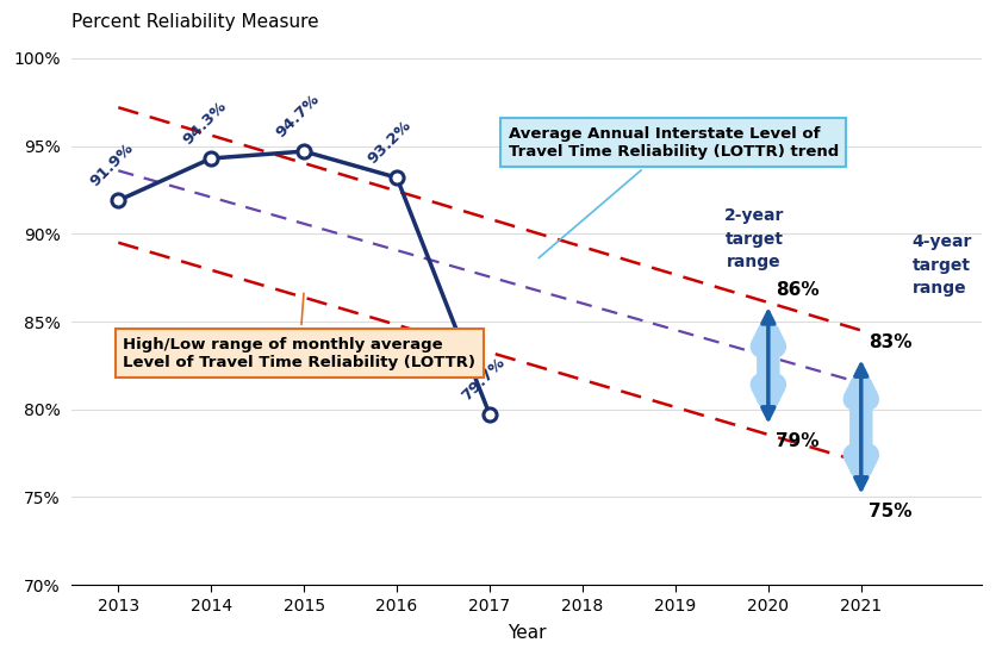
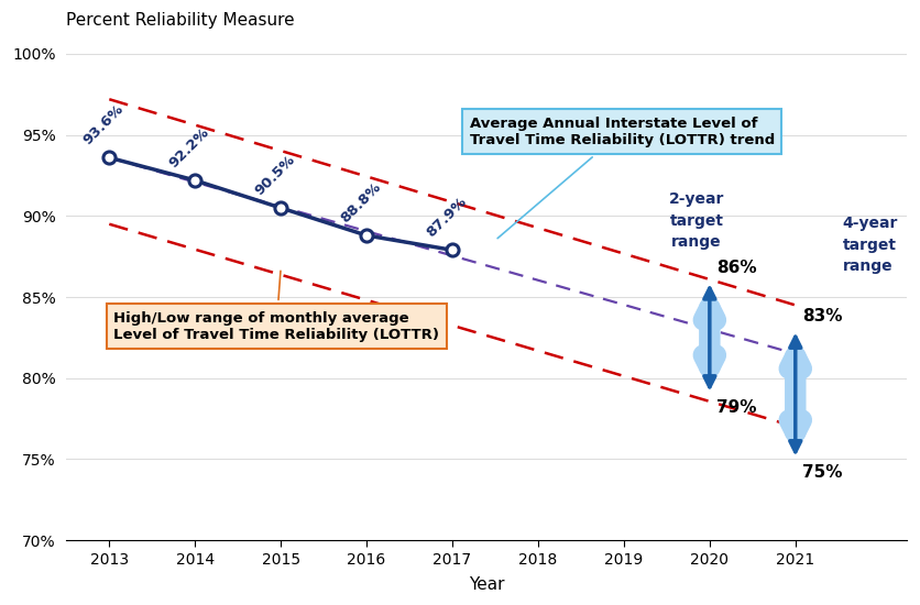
2013: 91.9% -> 93.6%
2014: 94.3% -> 92.2%
2015: 94.7% -> 90.5%
2016: 93.2% -> 88.8%
2017: 79.7% -> 87.9%
